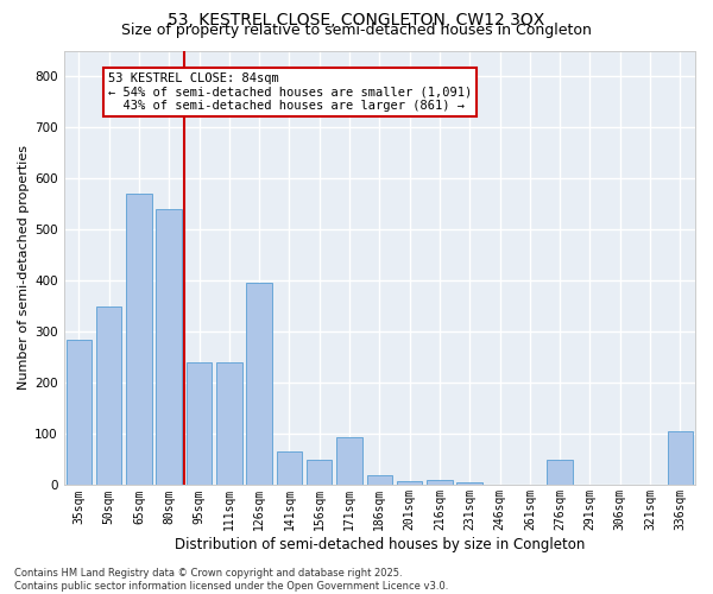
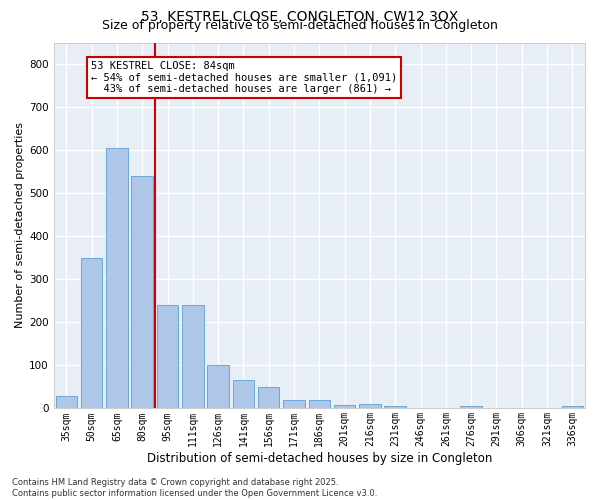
35sqm: 285 -> 30
65sqm: 570 -> 605
126sqm: 395 -> 100
171sqm: 95 -> 20
276sqm: 50 -> 5
336sqm: 105 -> 5
